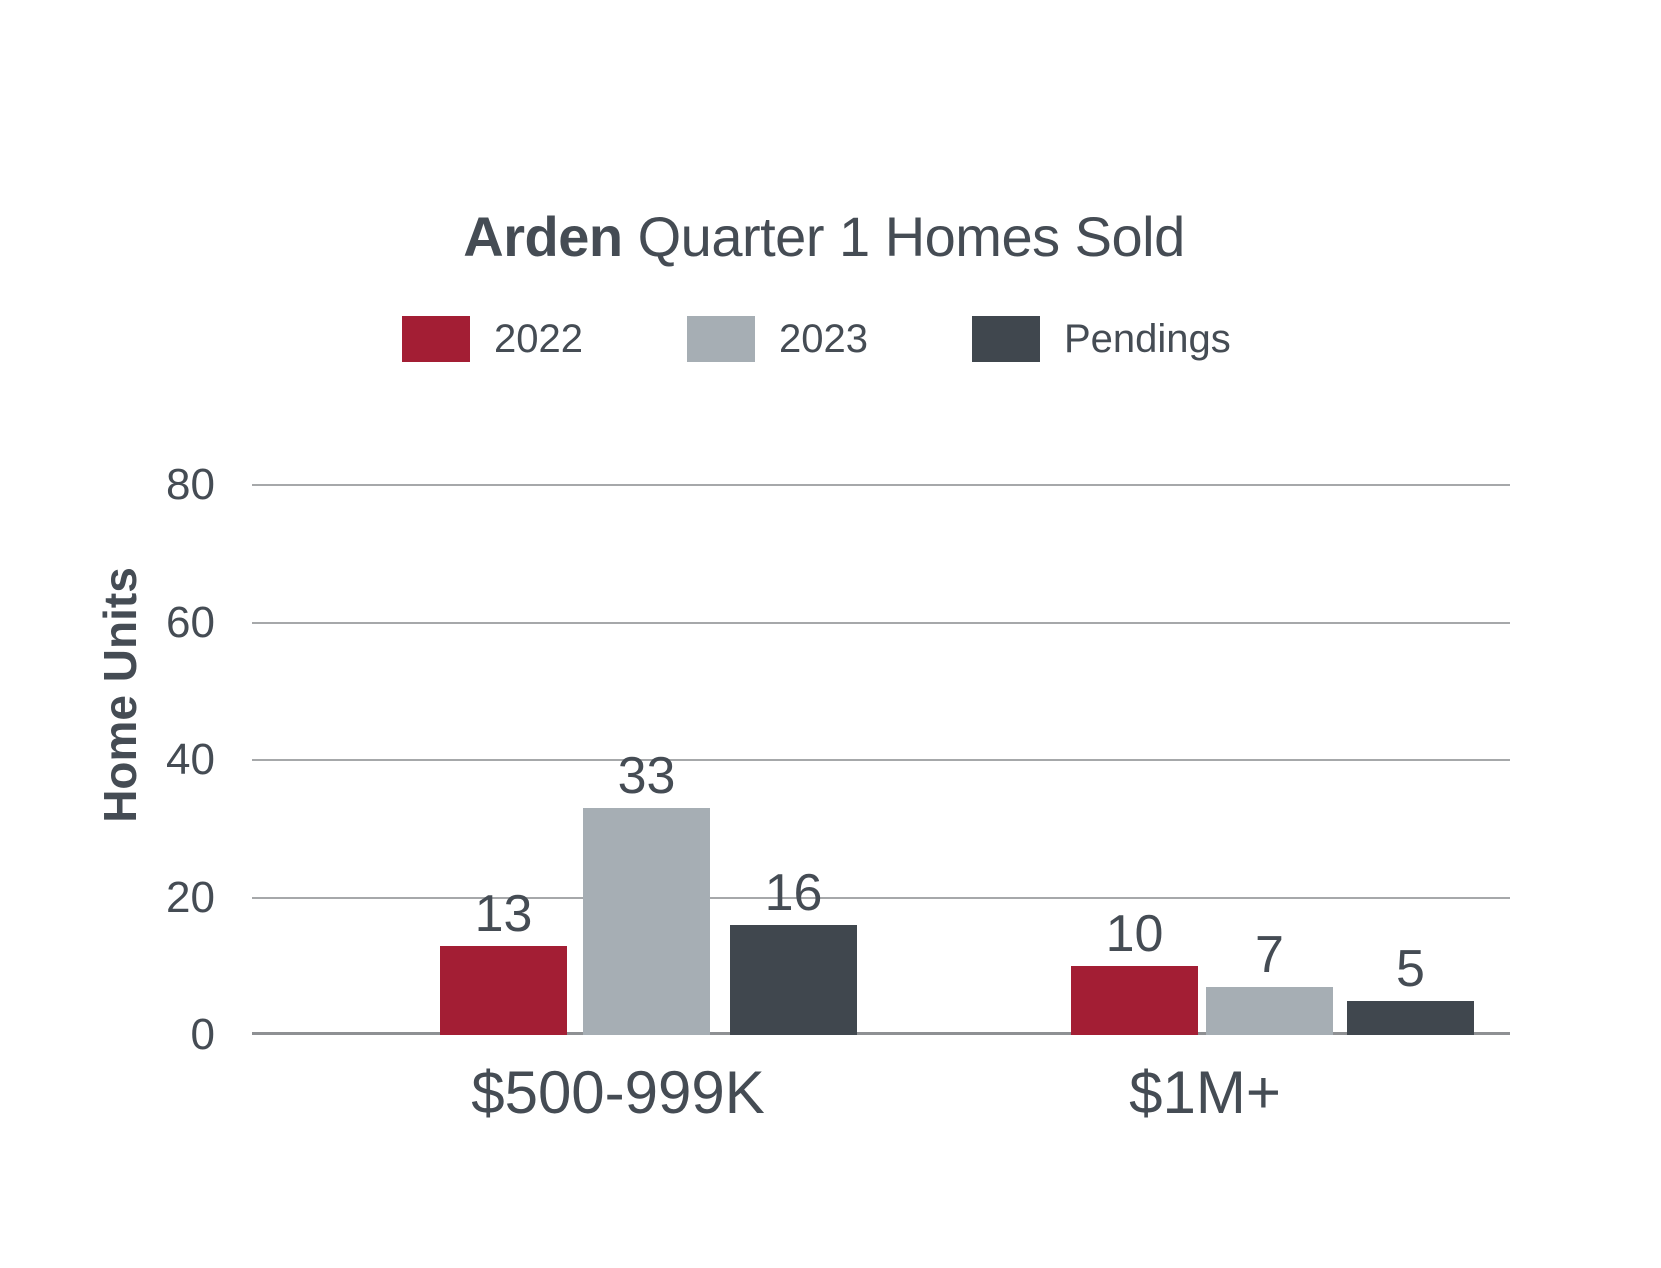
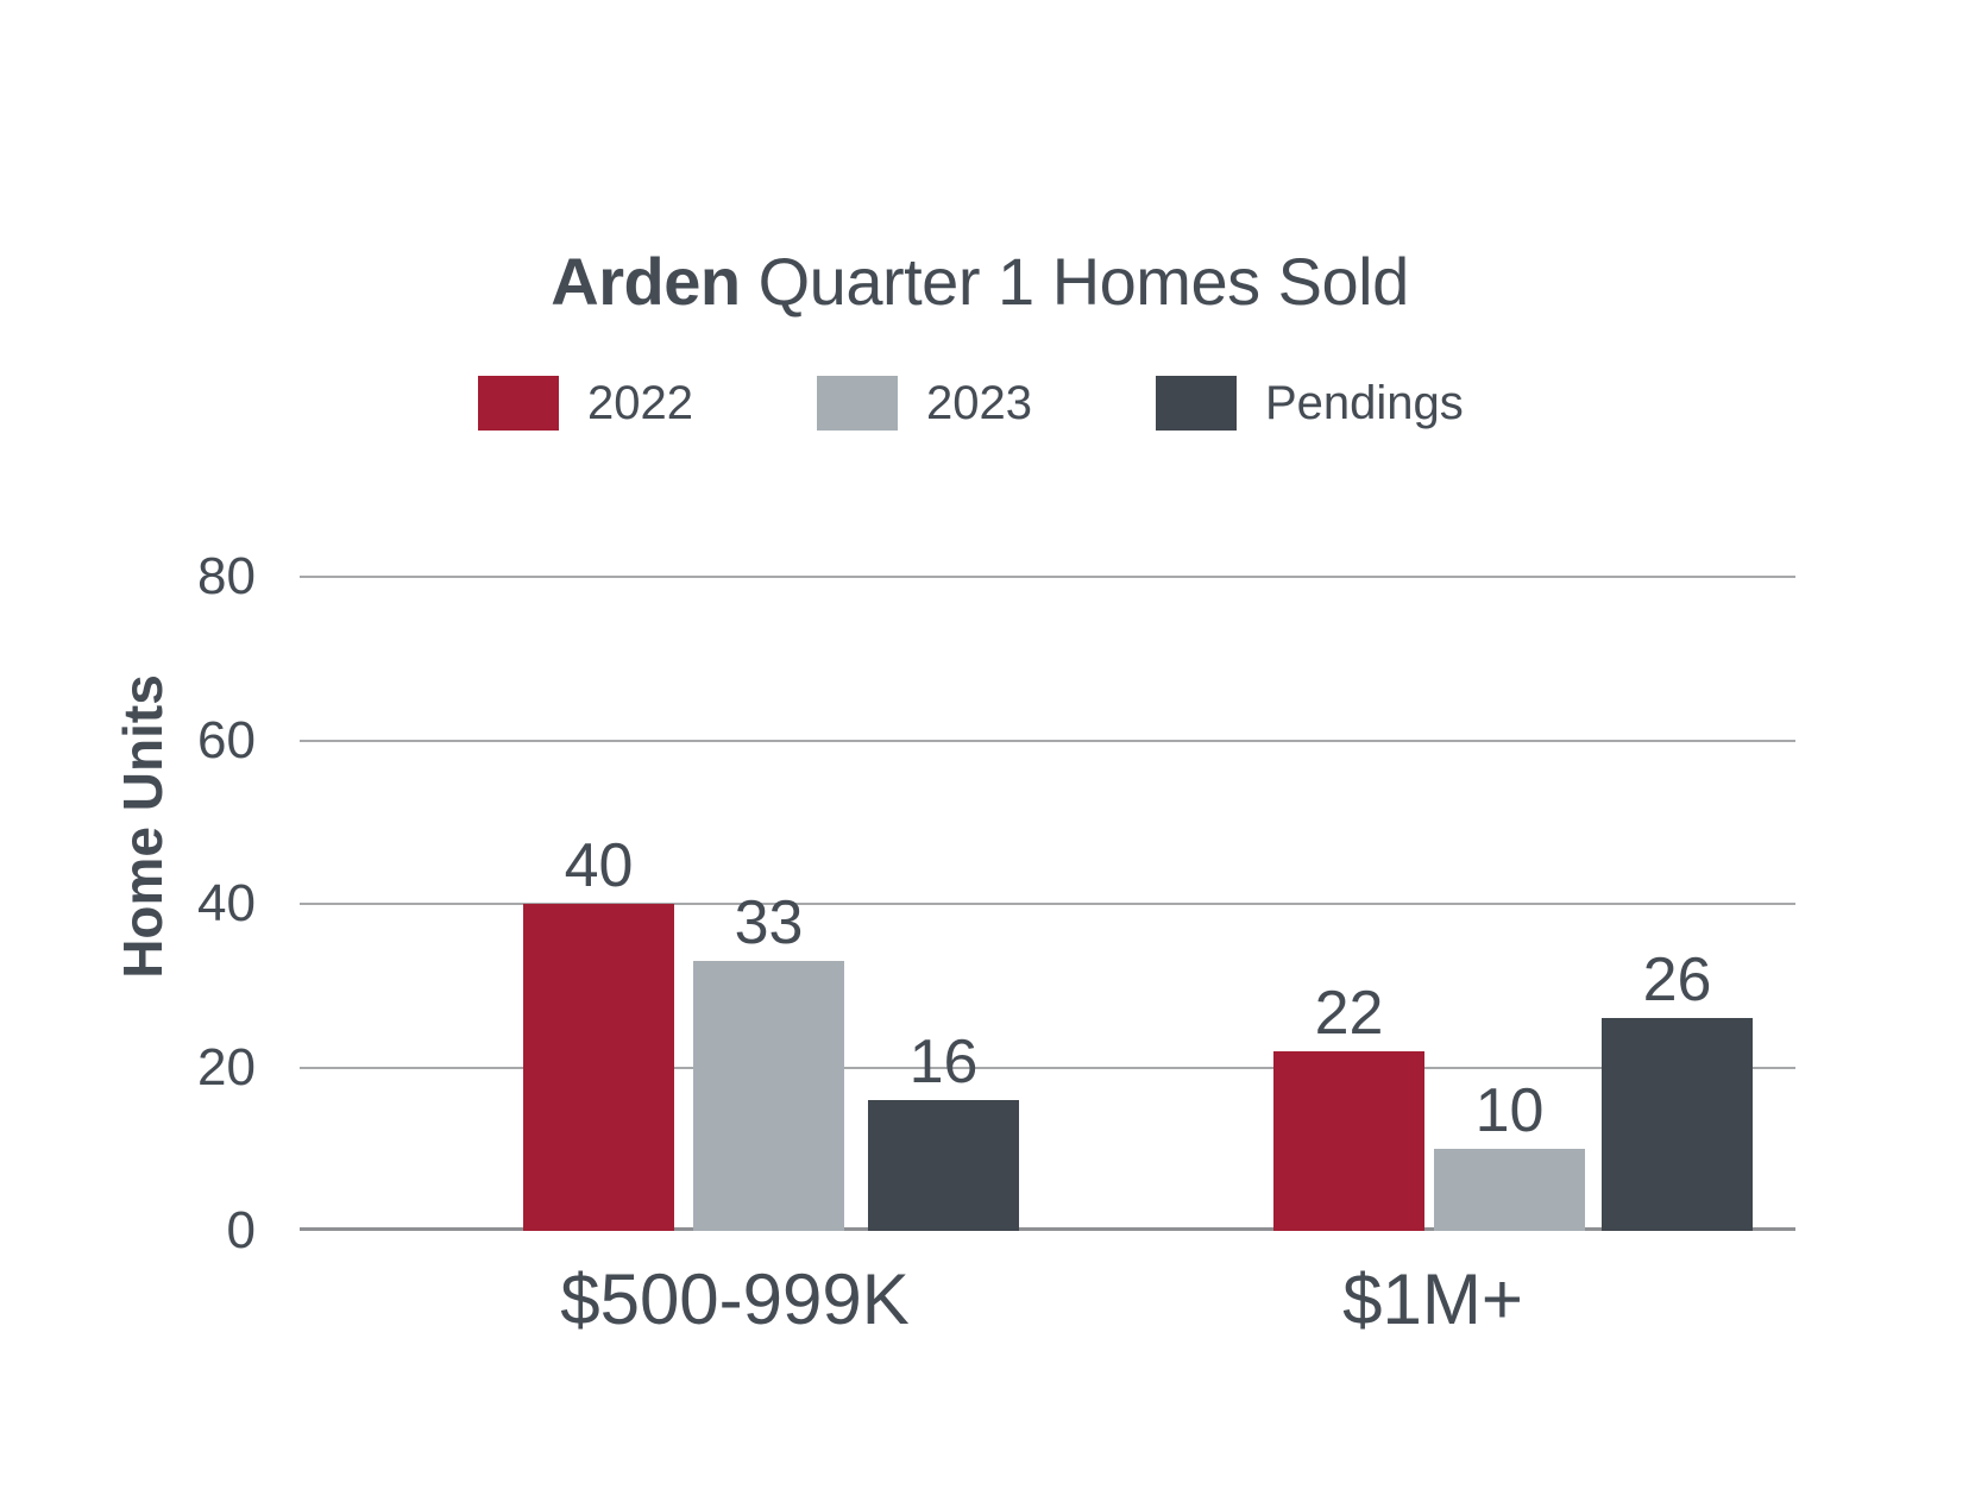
2022/$500-999K: 13 -> 40
2022/$1M+: 10 -> 22
2023/$1M+: 7 -> 10
Pendings/$1M+: 5 -> 26
